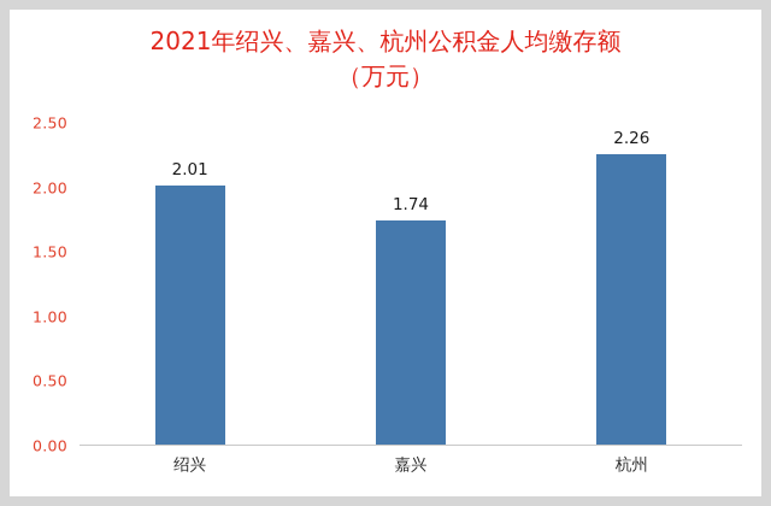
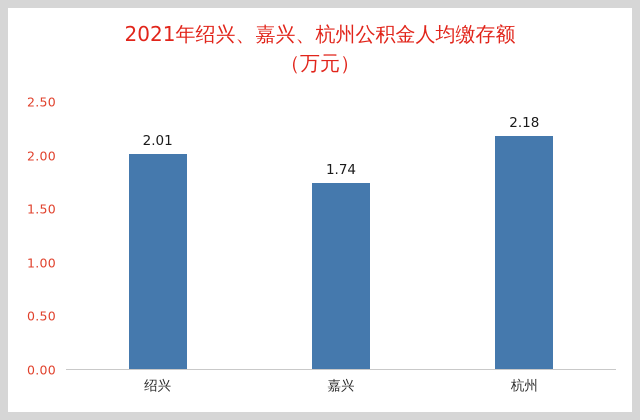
杭州: 2.26 -> 2.18
